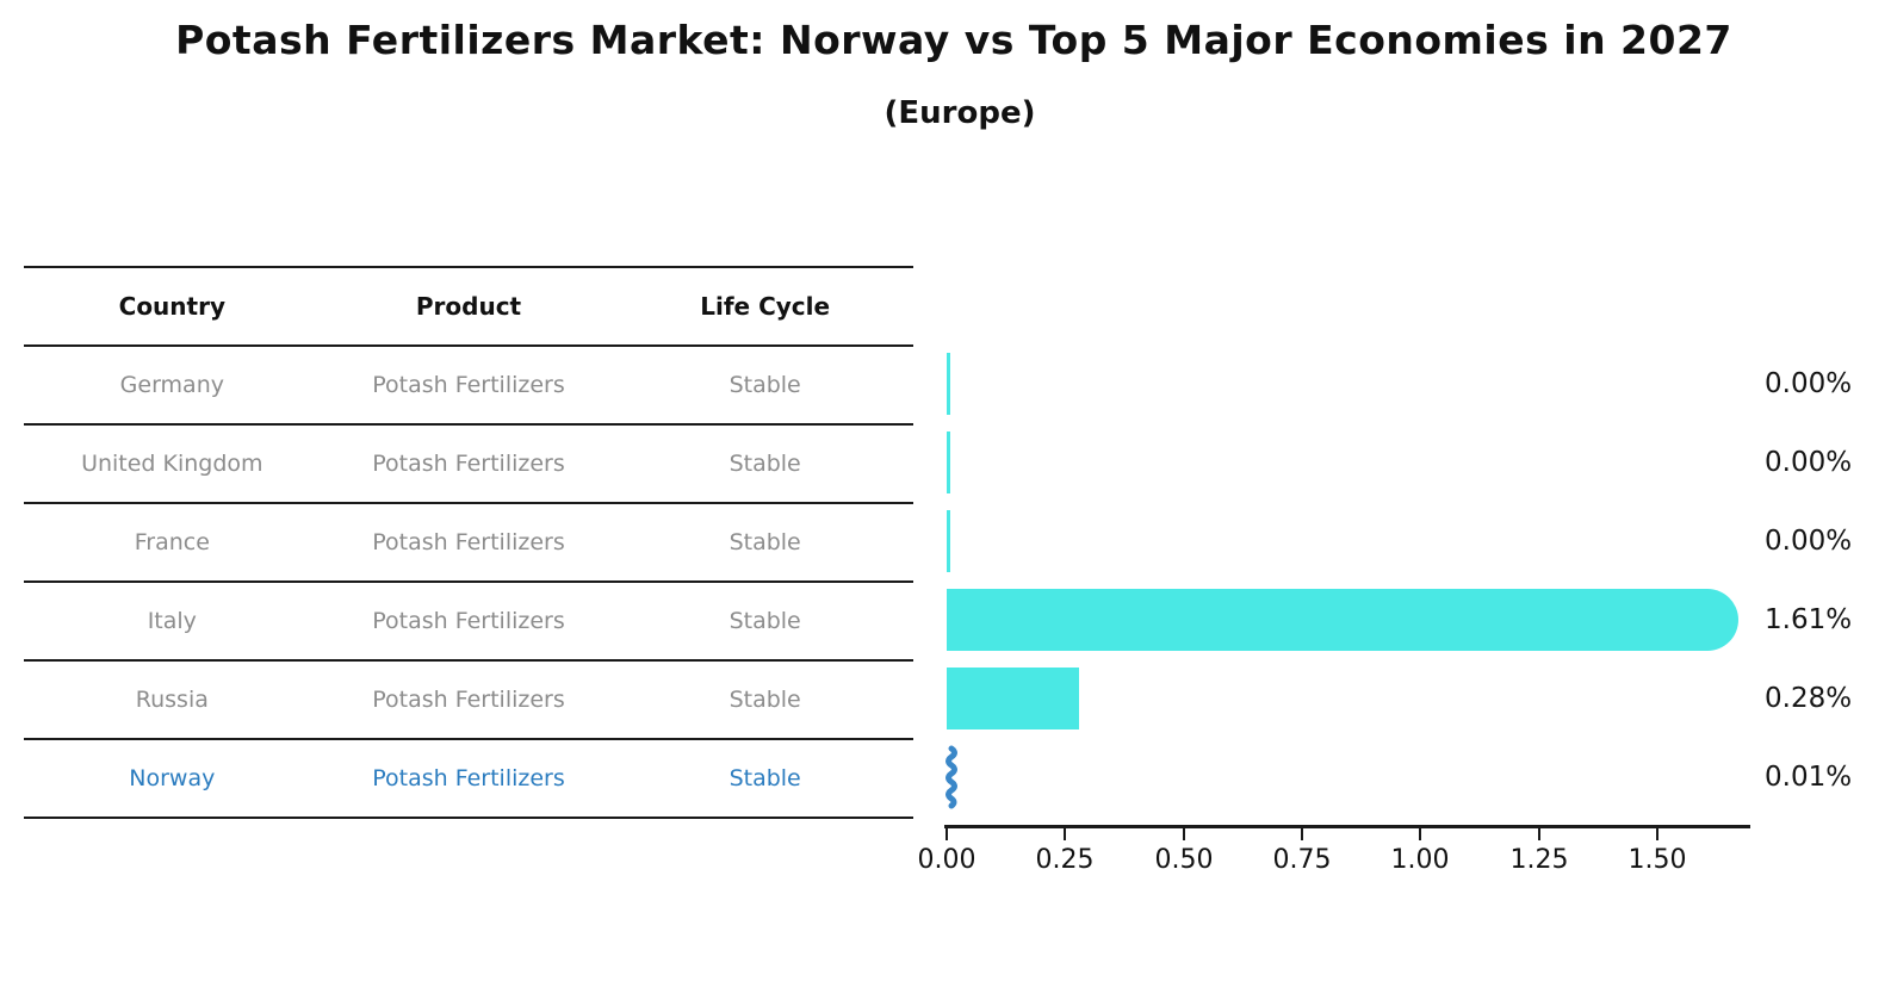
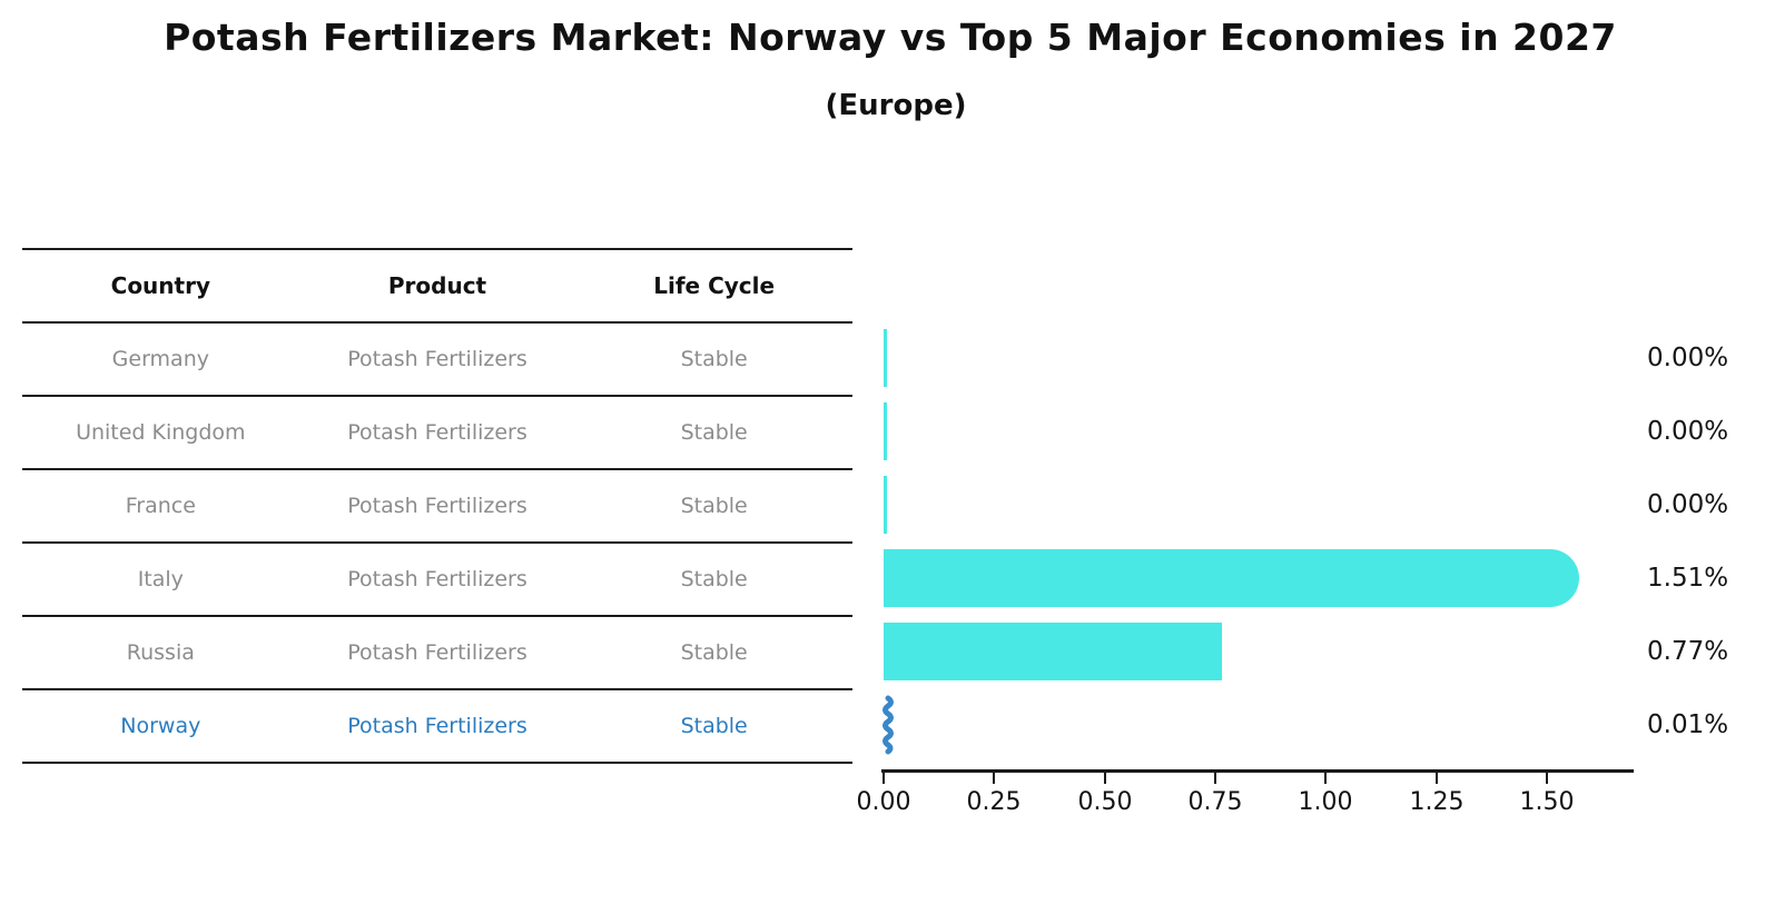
Italy: 1.61% -> 1.51%
Russia: 0.28% -> 0.77%
